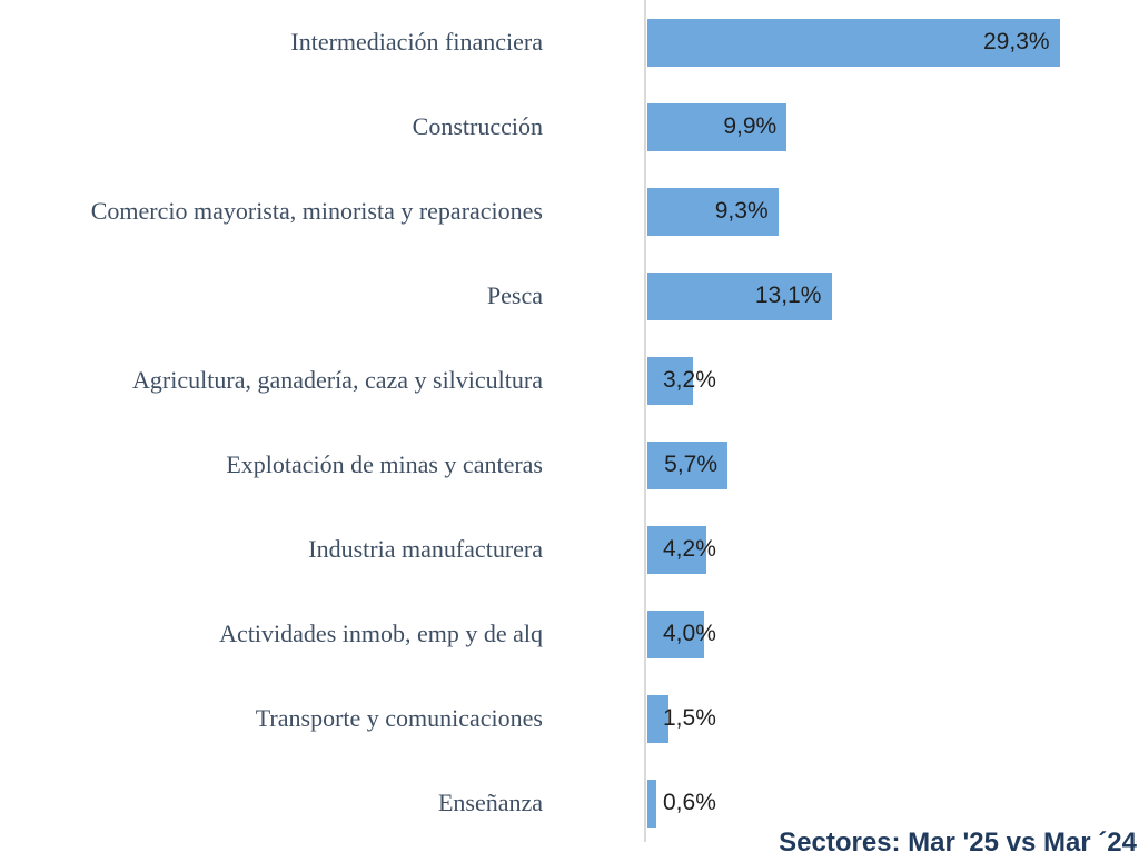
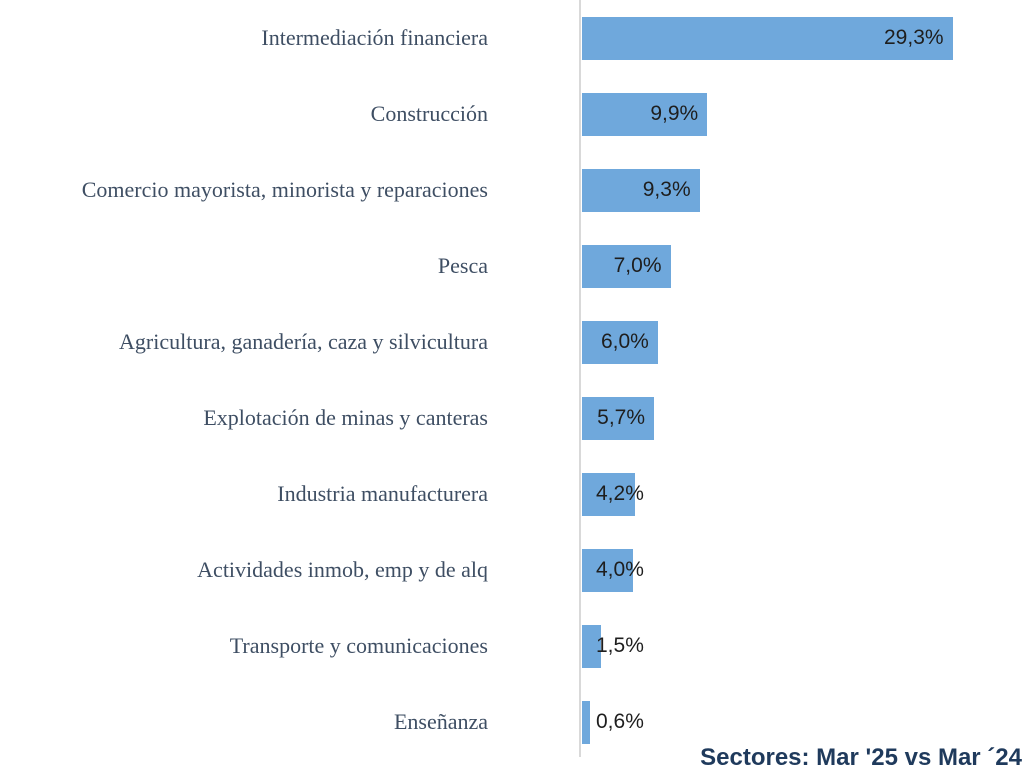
Pesca: 13,1% -> 7,0%
Agricultura, ganadería, caza y silvicultura: 3,2% -> 6,0%
